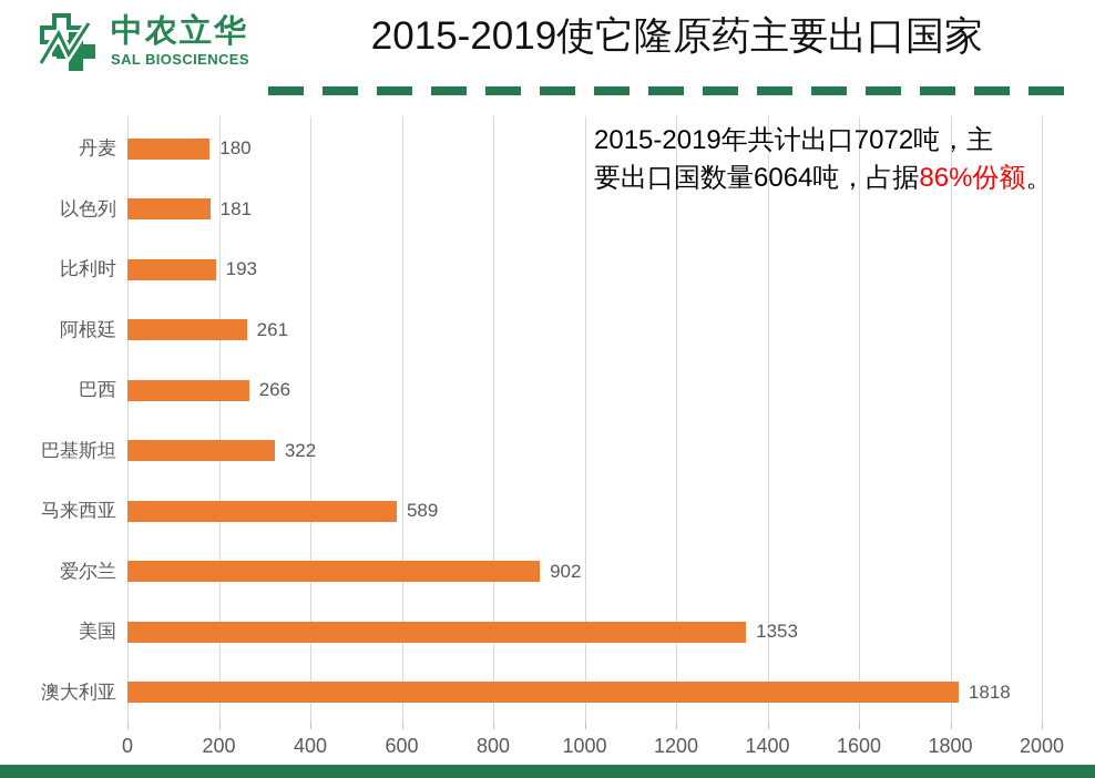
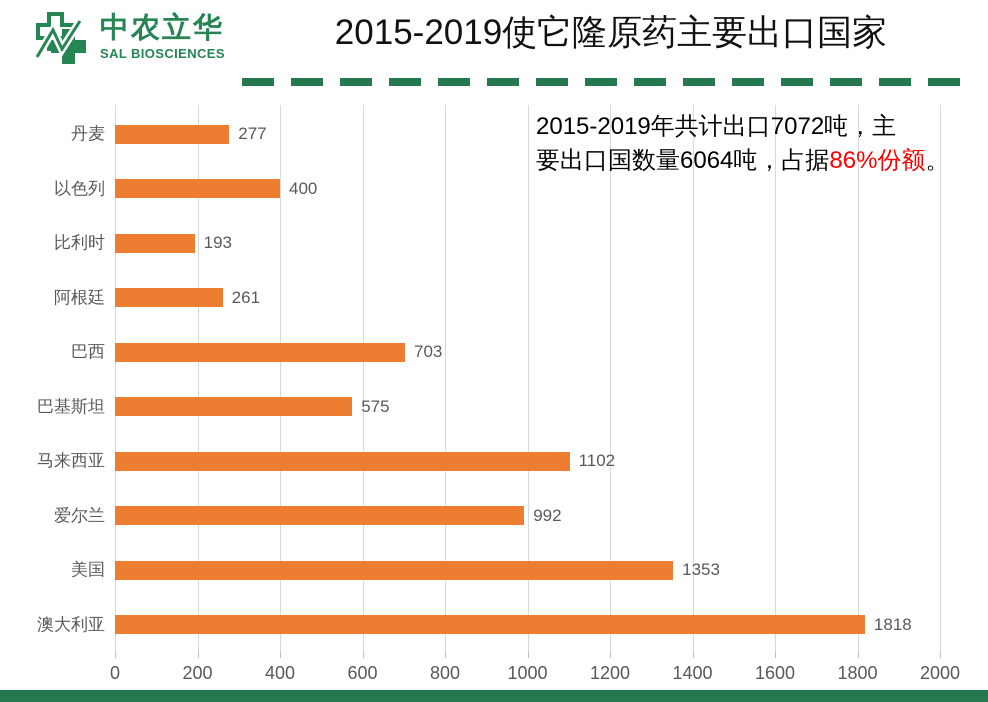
丹麦: 180 -> 277
以色列: 181 -> 400
巴西: 266 -> 703
巴基斯坦: 322 -> 575
马来西亚: 589 -> 1102
爱尔兰: 902 -> 992
